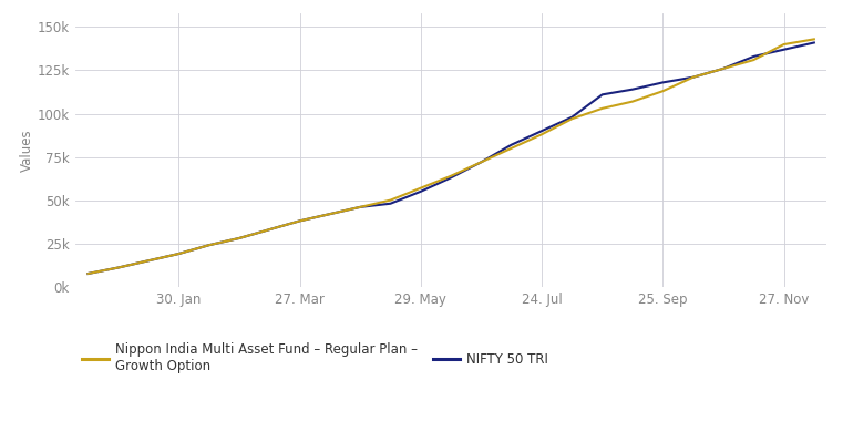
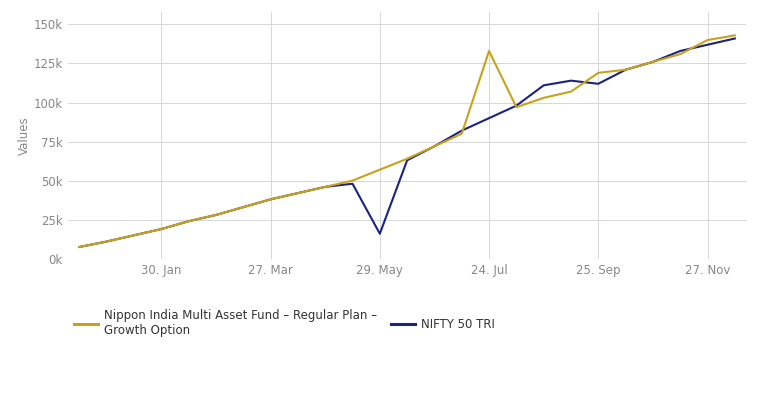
NIFTY 50 TRI/29. May: 55k -> 16k
Nippon India Multi Asset Fund – Regular Plan – Growth Option/24. Jul: 88k -> 133k
Nippon India Multi Asset Fund – Regular Plan – Growth Option/25. Sep: 113k -> 119k
NIFTY 50 TRI/25. Sep: 118k -> 112k
